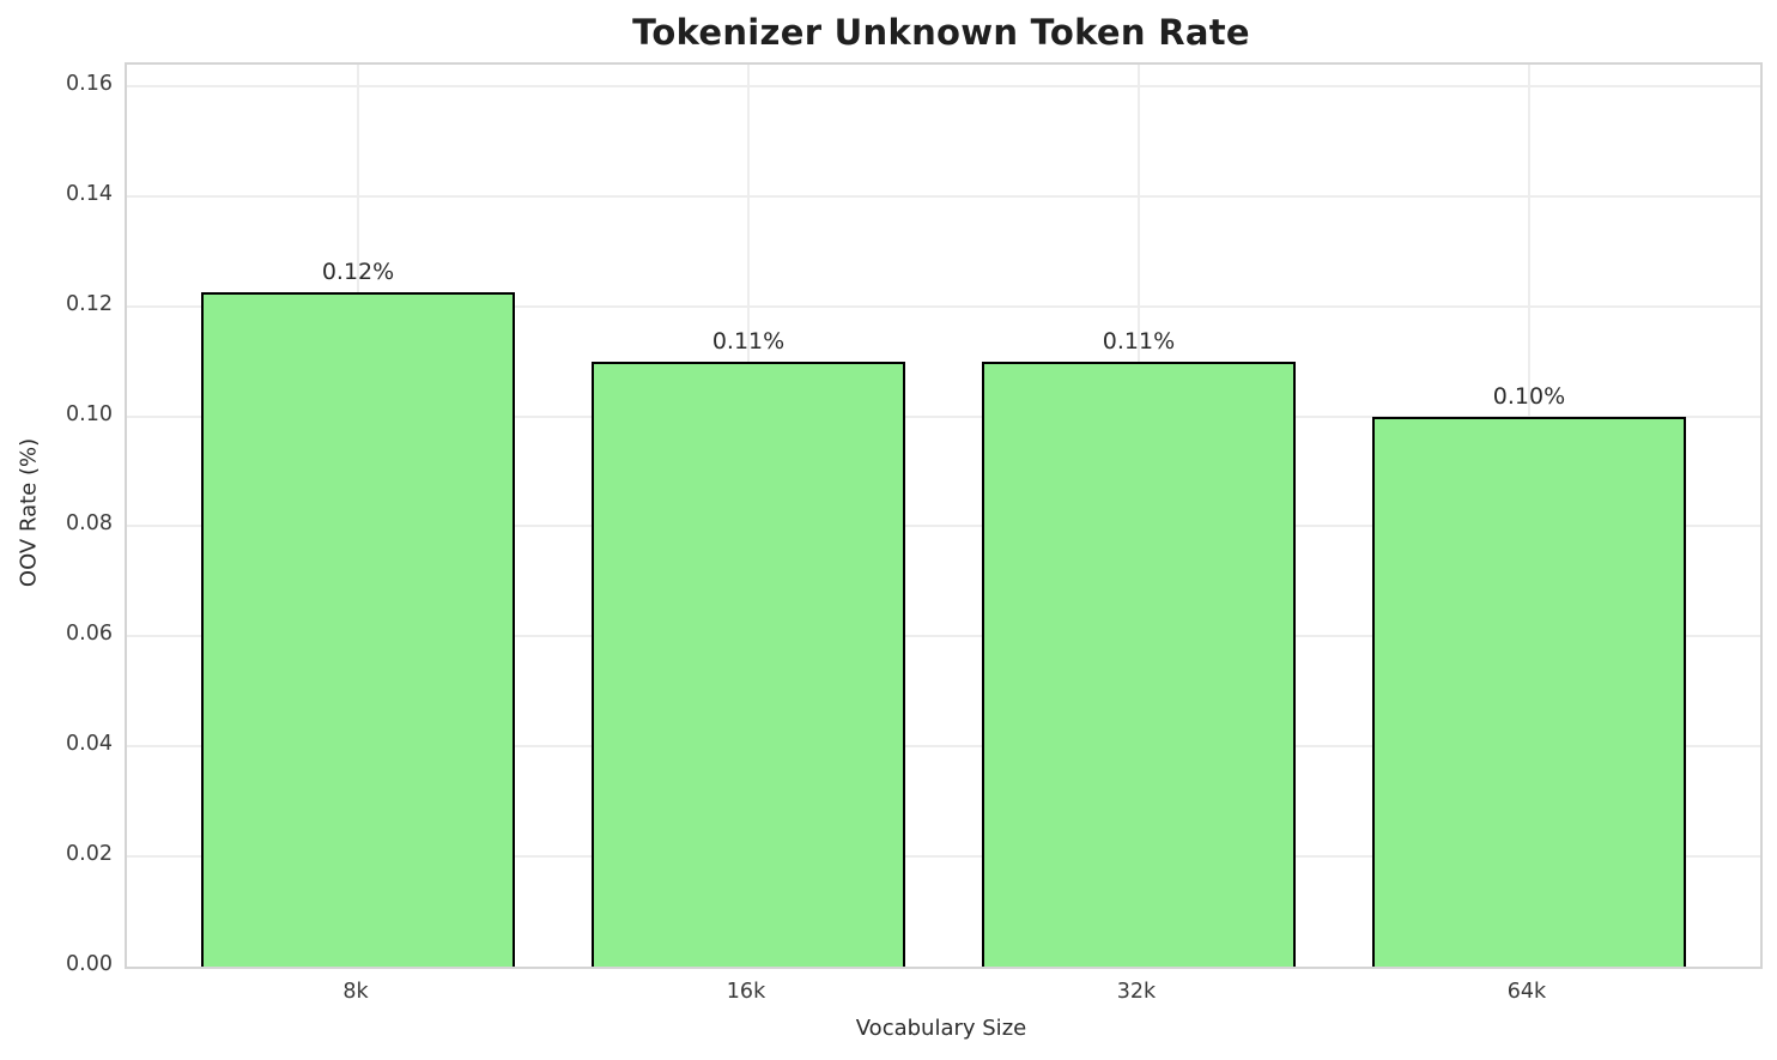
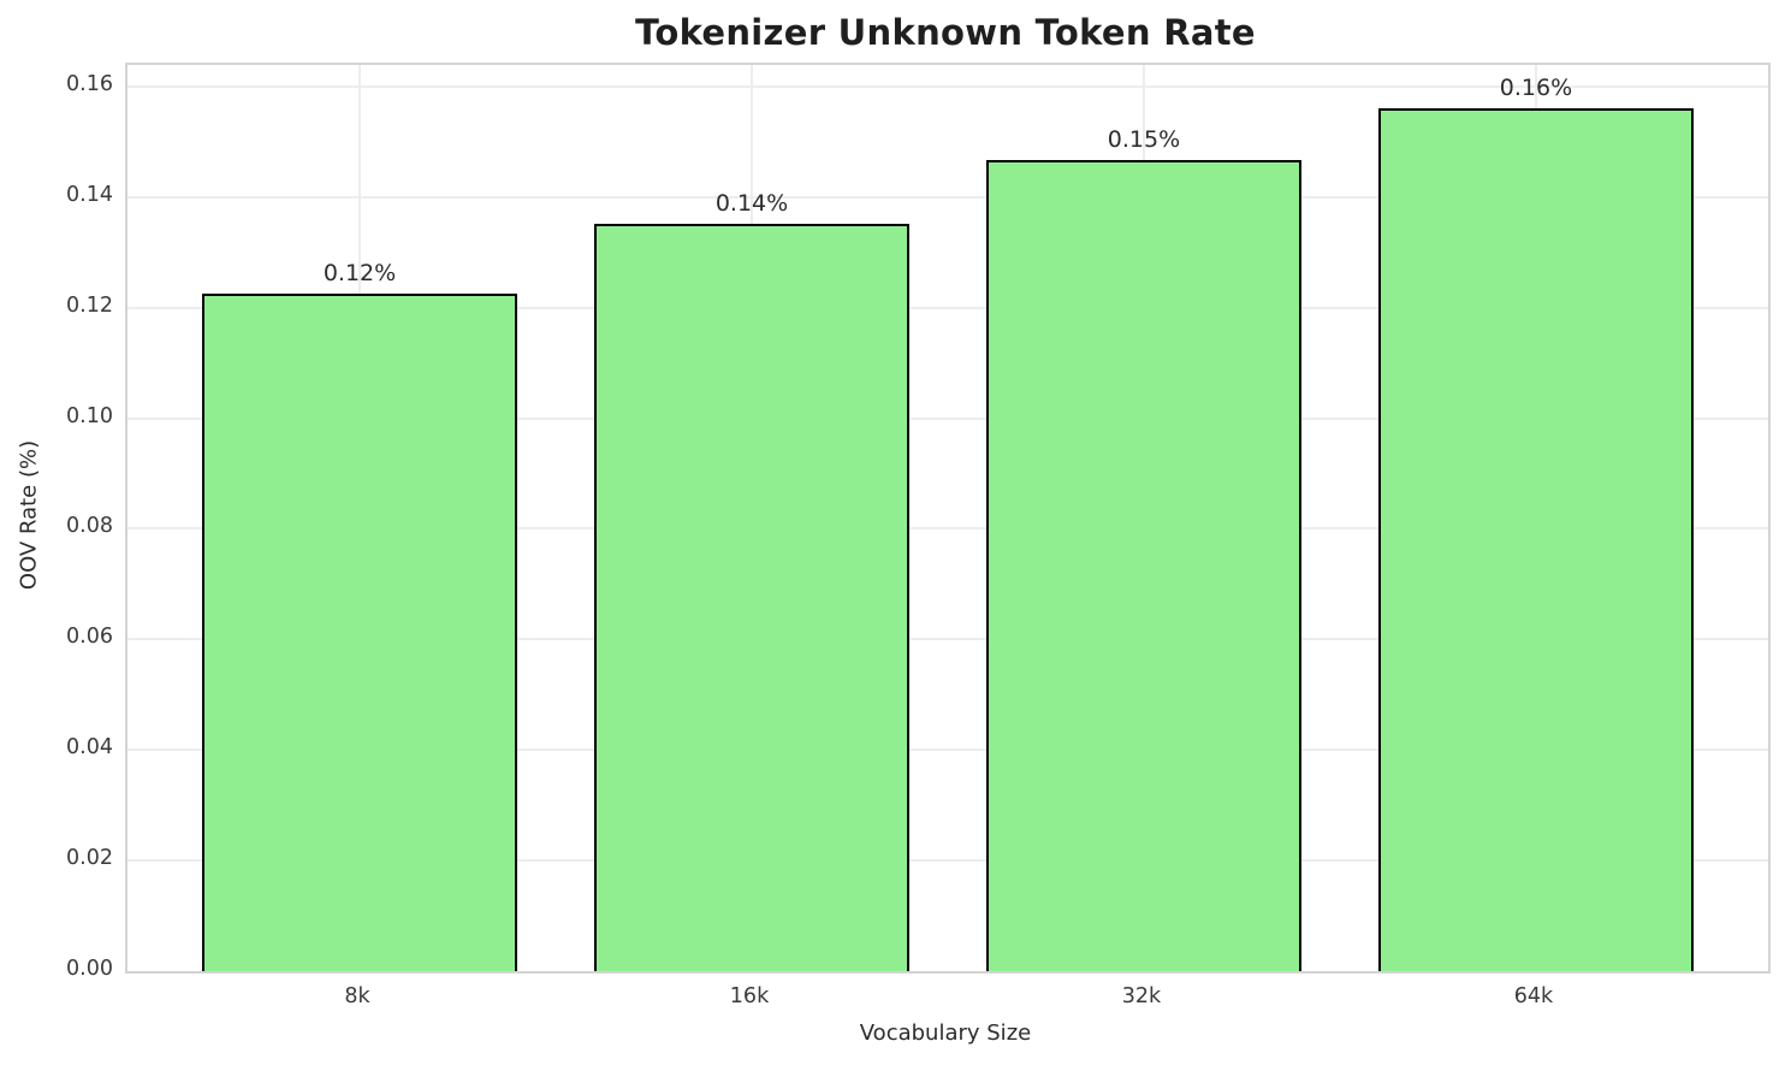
16k: 0.11% -> 0.14%
32k: 0.11% -> 0.15%
64k: 0.10% -> 0.16%
